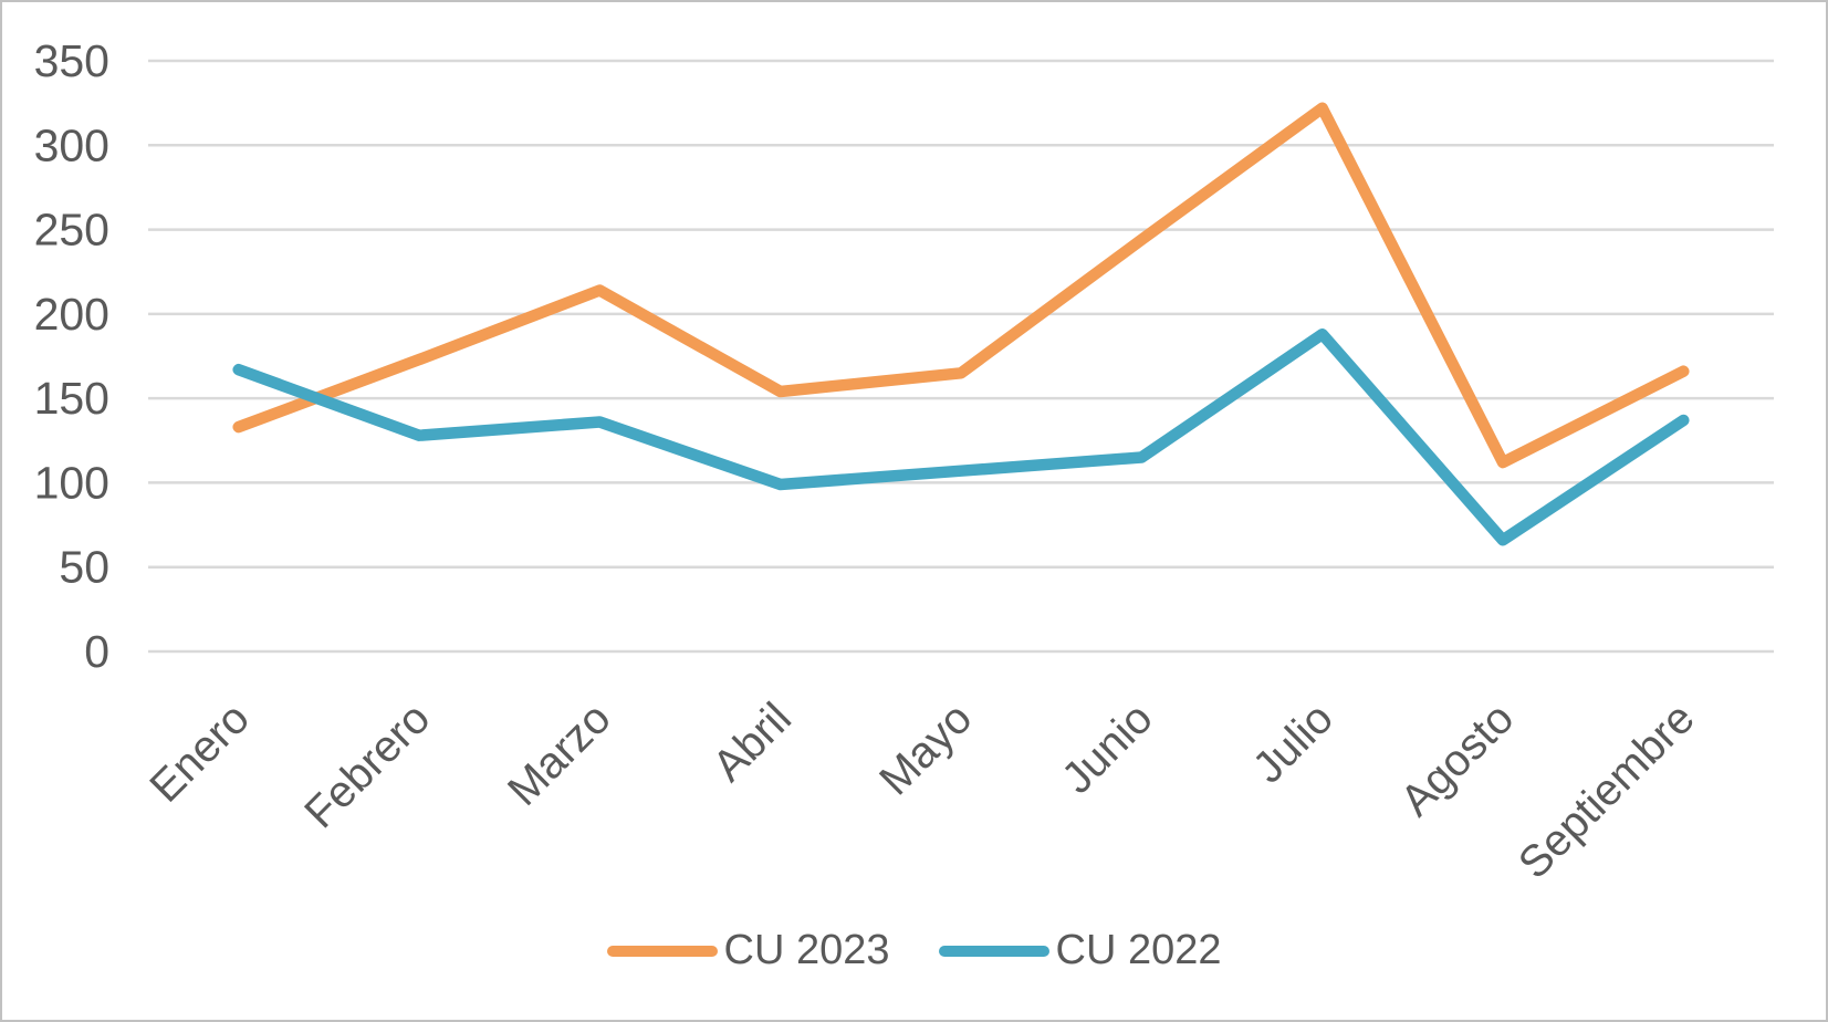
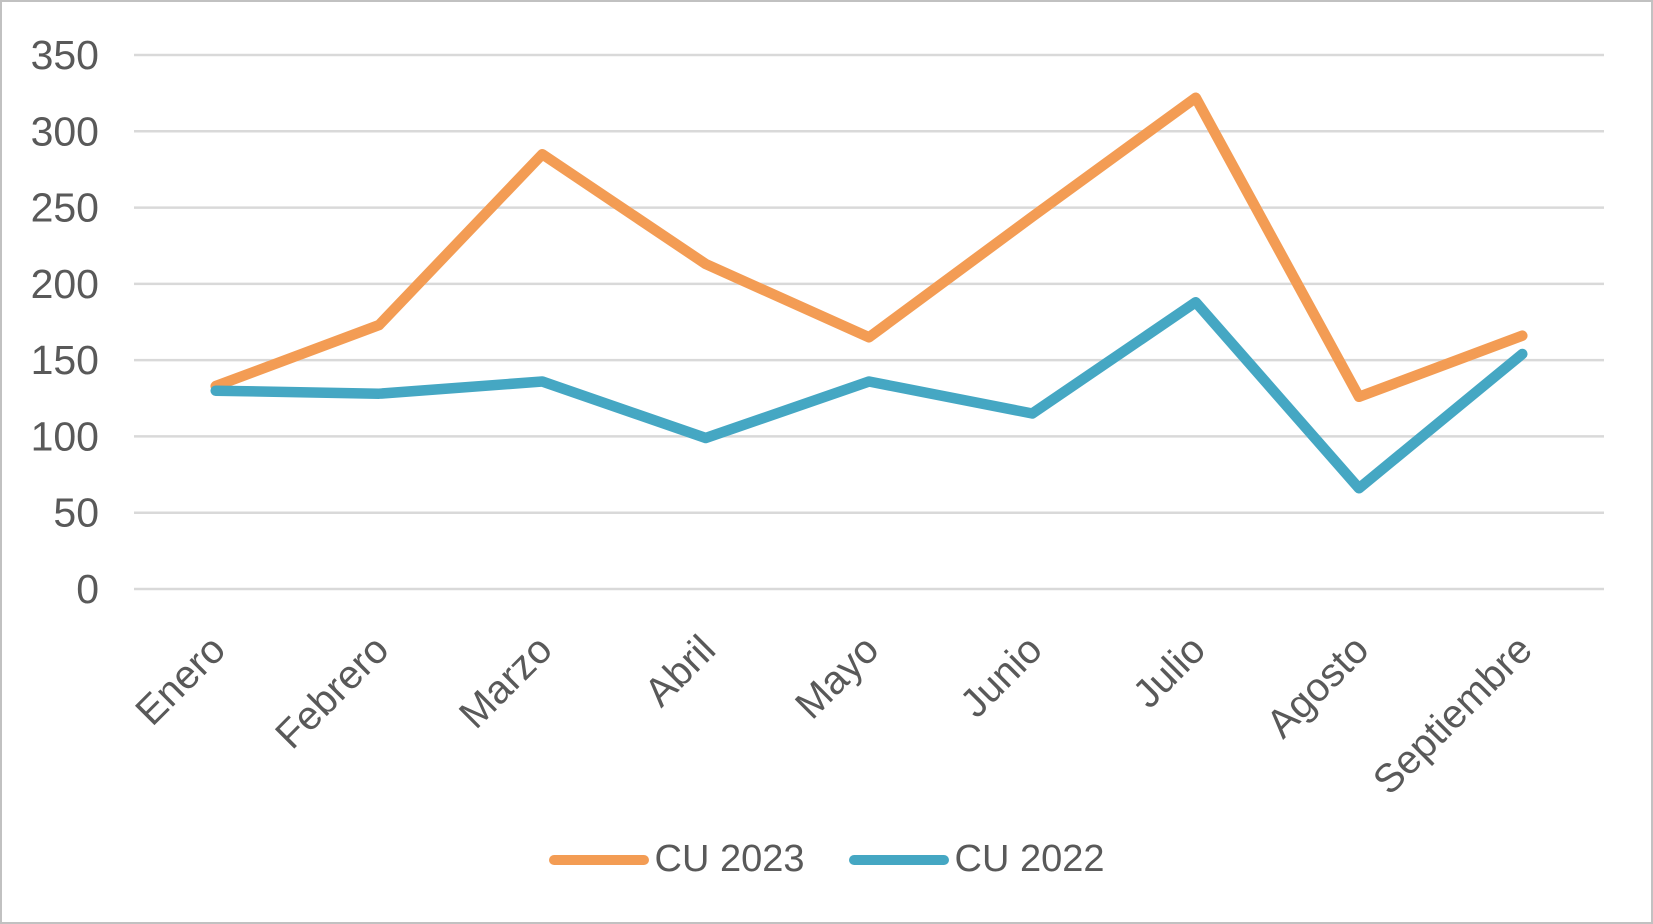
CU 2022/Enero: 167 -> 130
CU 2023/Marzo: 214 -> 285
CU 2023/Abril: 154 -> 213
CU 2022/Mayo: 107 -> 136
CU 2023/Agosto: 112 -> 126
CU 2022/Septiembre: 137 -> 154
